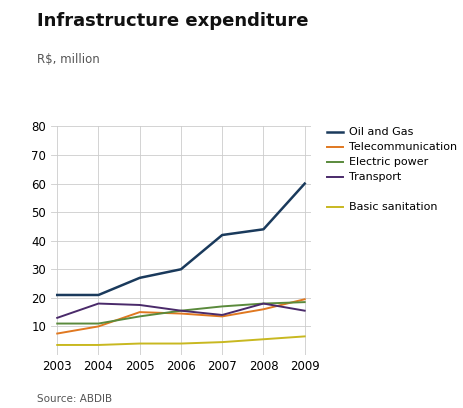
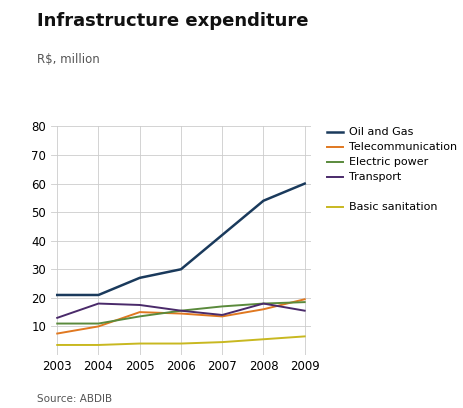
Oil and Gas/2008: 44 -> 54
